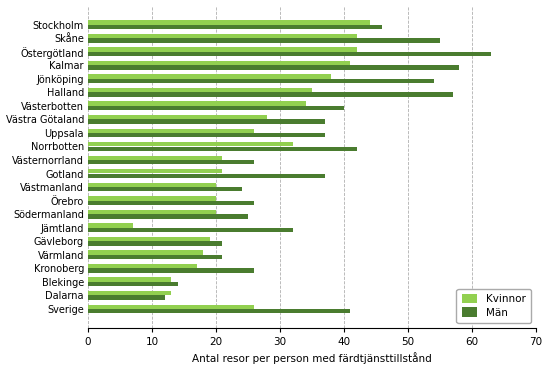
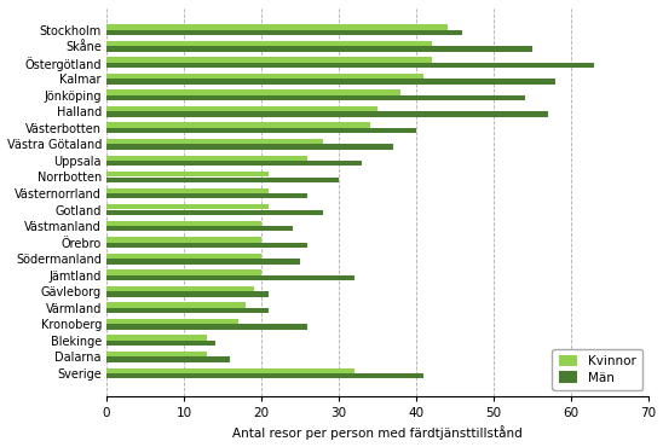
Män/Uppsala: 37 -> 33
Kvinnor/Norrbotten: 32 -> 21
Män/Norrbotten: 42 -> 30
Män/Gotland: 37 -> 28
Kvinnor/Jämtland: 7 -> 20
Män/Dalarna: 12 -> 16
Kvinnor/Sverige: 26 -> 32
